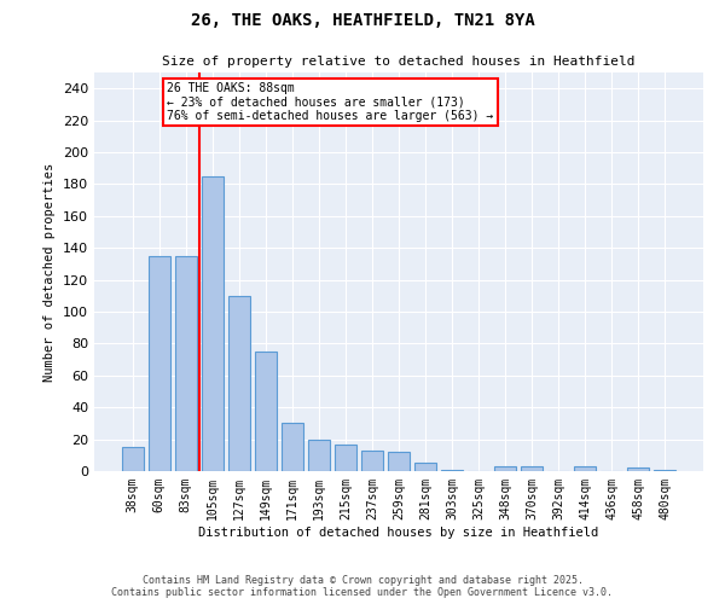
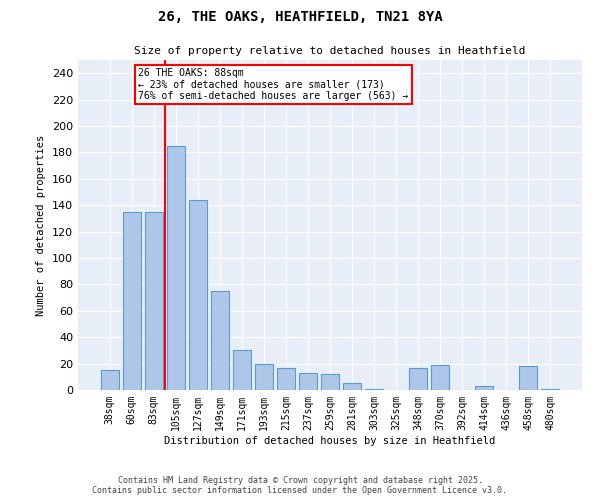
127sqm: 110 -> 144
348sqm: 3 -> 17
370sqm: 3 -> 19
458sqm: 2 -> 18
